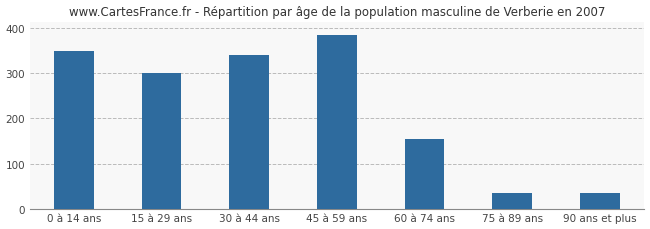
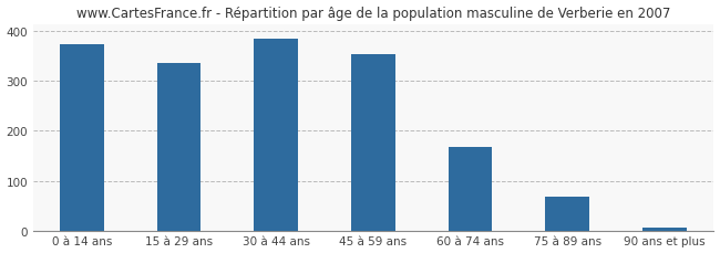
0 à 14 ans: 350 -> 375
15 à 29 ans: 300 -> 337
30 à 44 ans: 340 -> 385
45 à 59 ans: 385 -> 355
60 à 74 ans: 155 -> 168
75 à 89 ans: 35 -> 68
90 ans et plus: 35 -> 5
